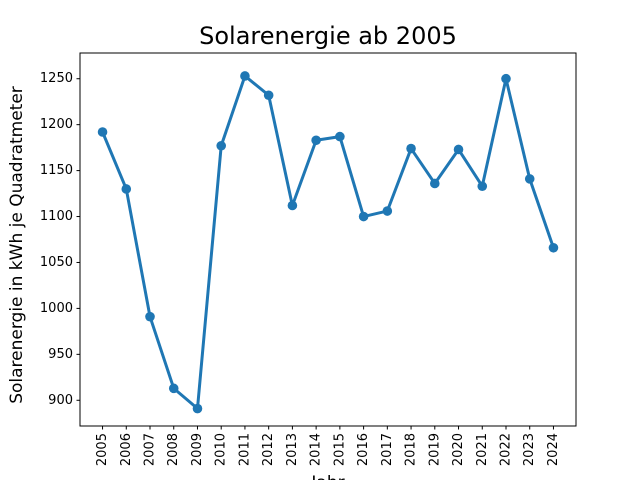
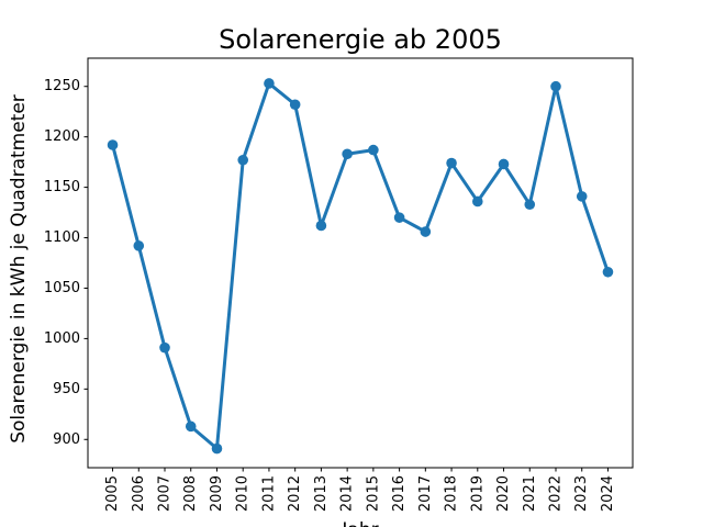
2006: 1130 -> 1090
2016: 1100 -> 1120
